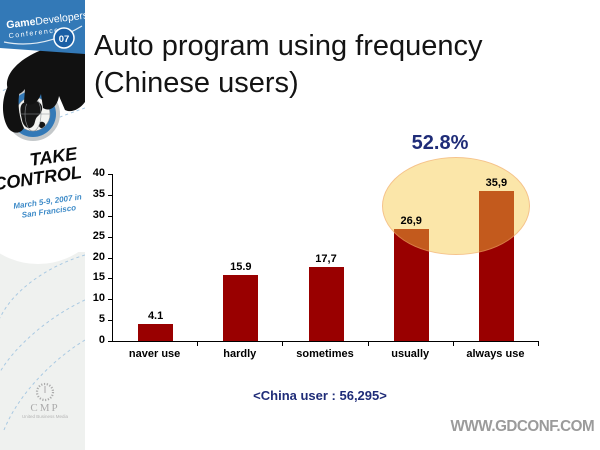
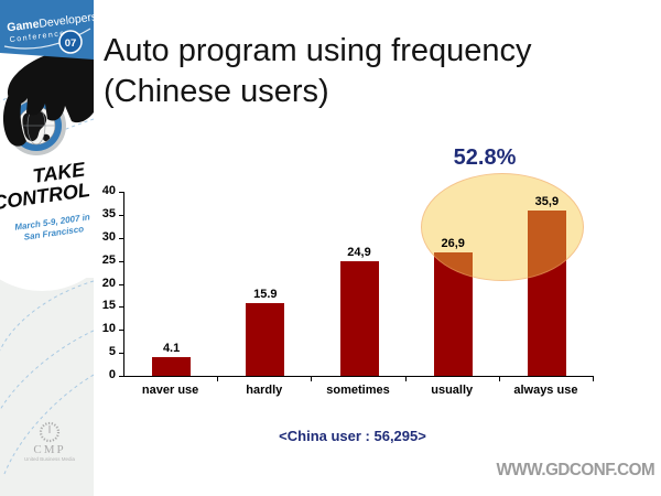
sometimes: 17,7 -> 24,9
